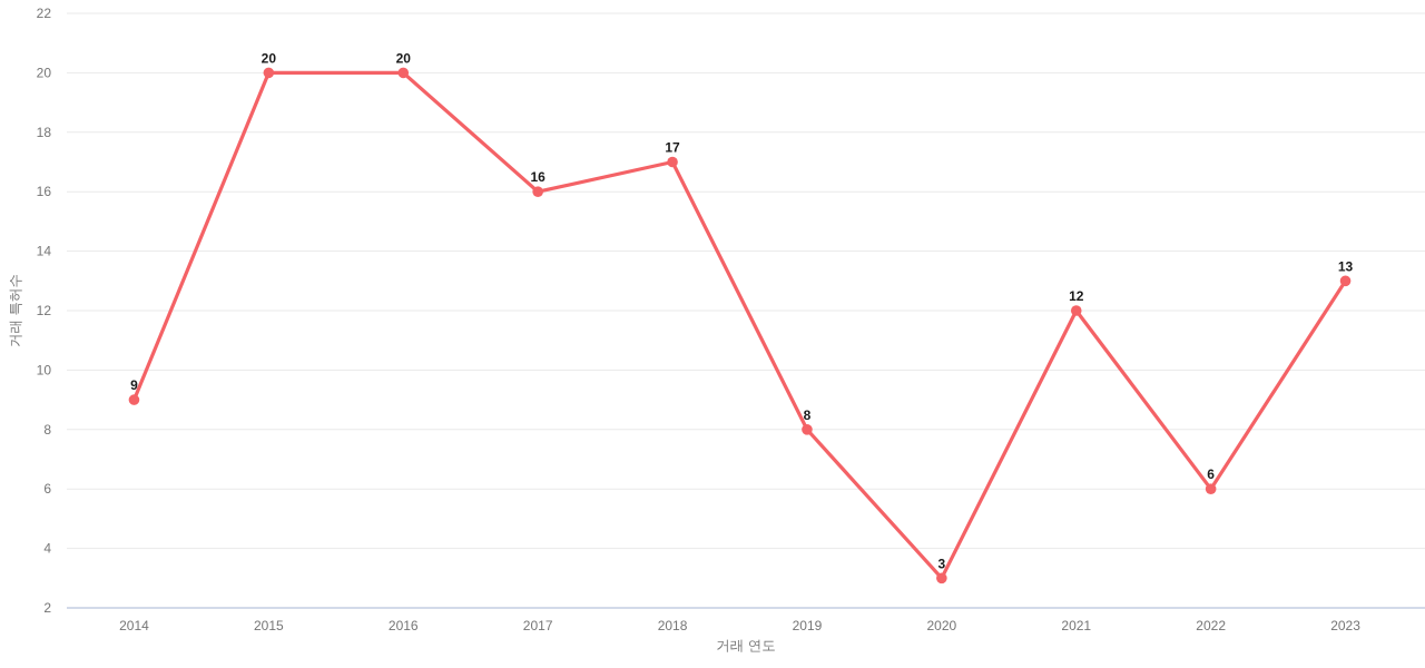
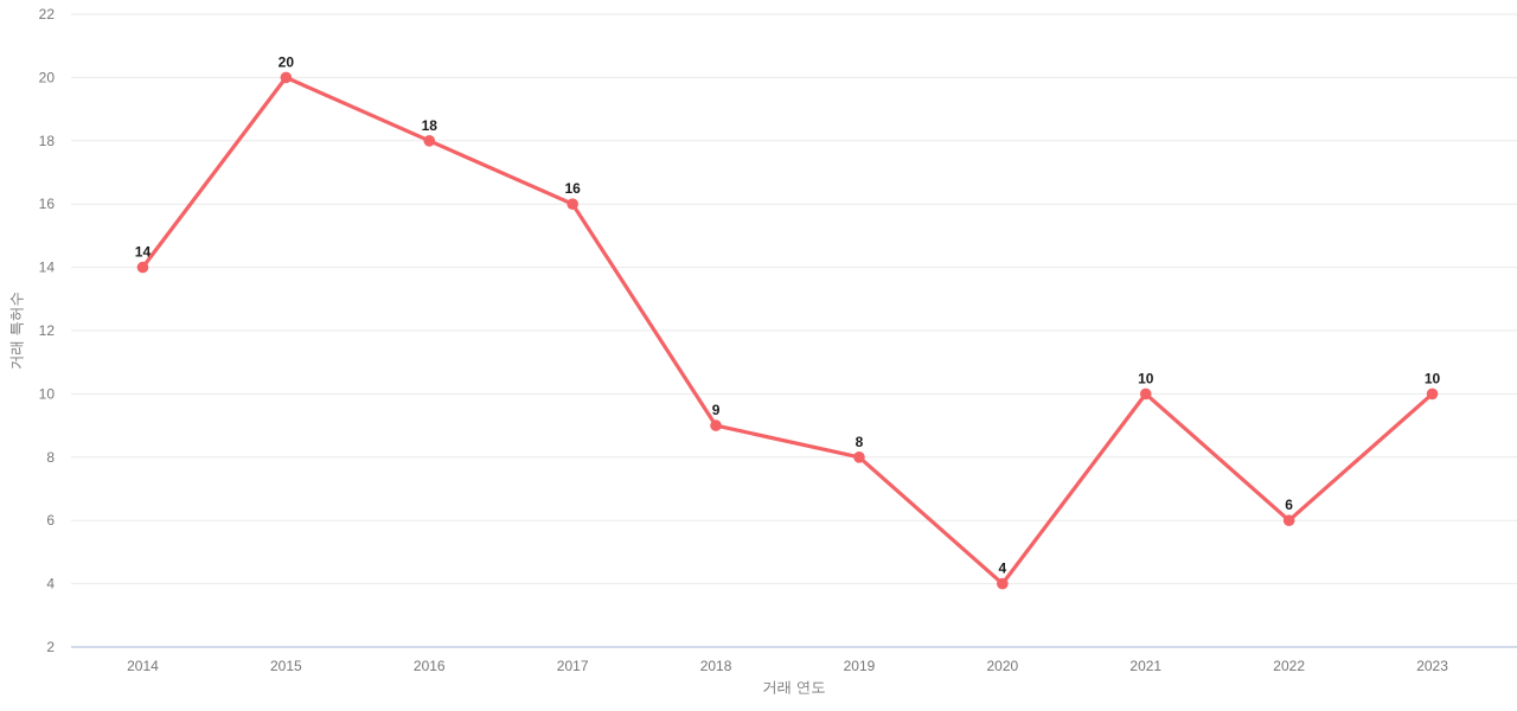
2014: 9 -> 14
2016: 20 -> 18
2018: 17 -> 9
2020: 3 -> 4
2021: 12 -> 10
2023: 13 -> 10
